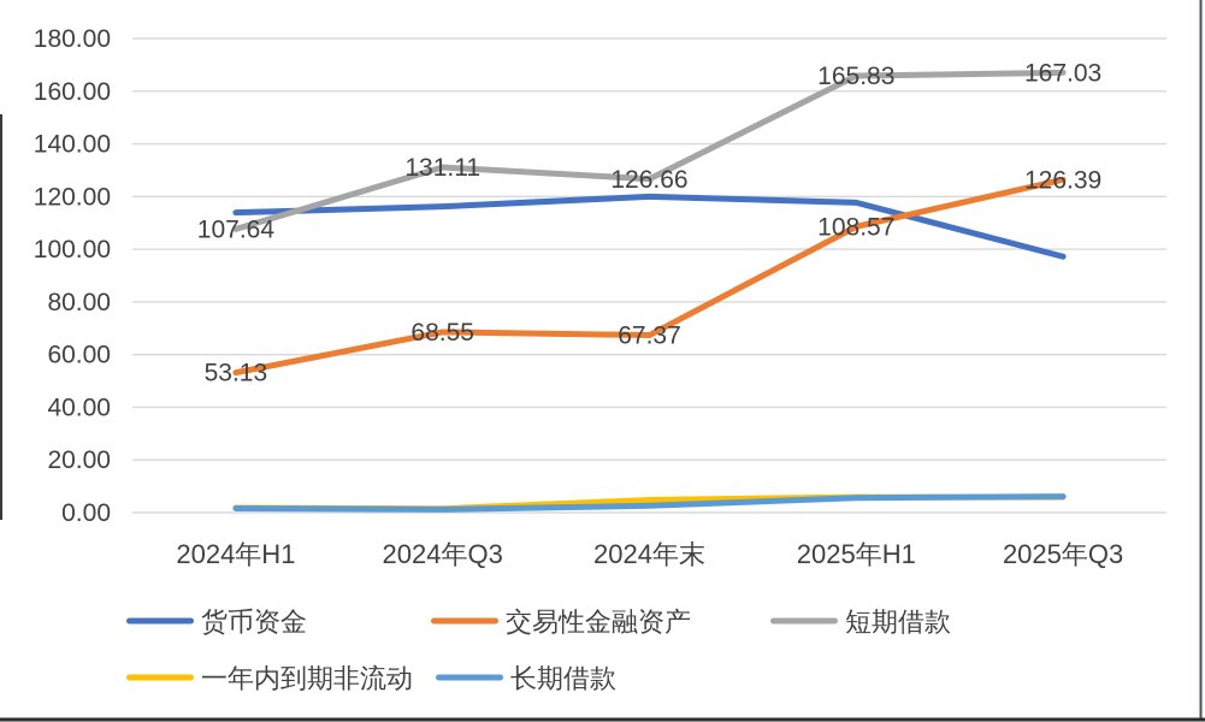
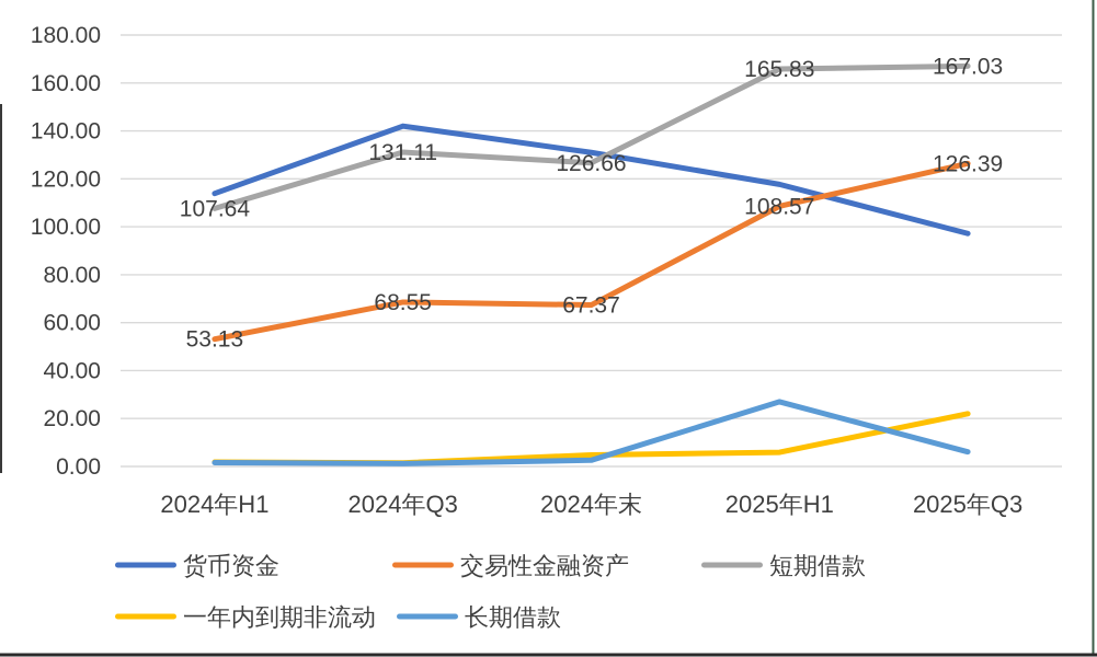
货币资金/2024年Q3: 116 -> 142
货币资金/2024年末: 120 -> 131
长期借款/2025年H1: 6 -> 27
一年内到期非流动/2025年Q3: 6 -> 22
